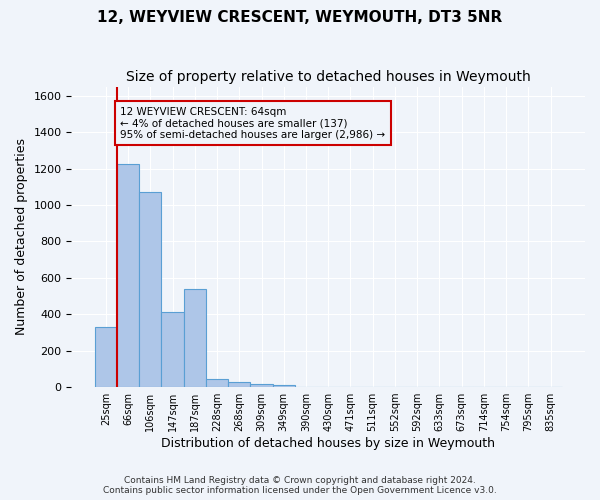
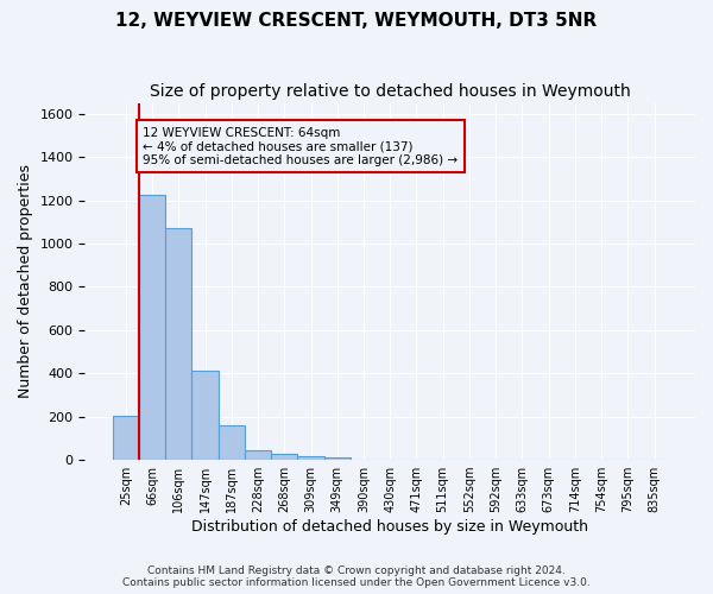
25sqm: 330 -> 200
187sqm: 540 -> 160
